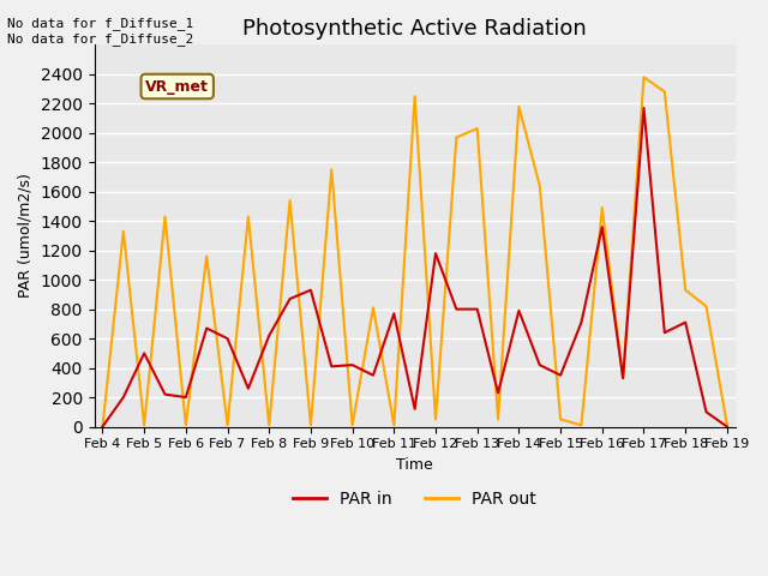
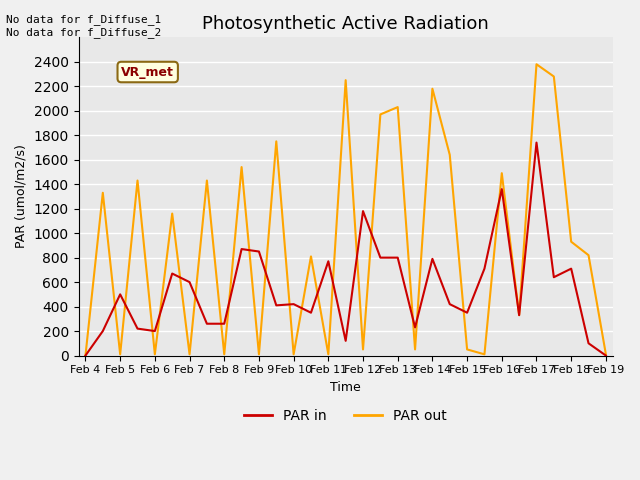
PAR in/Feb 8: 620 -> 260
PAR in/Feb 9: 930 -> 850
PAR in/Feb 17: 2170 -> 1740
